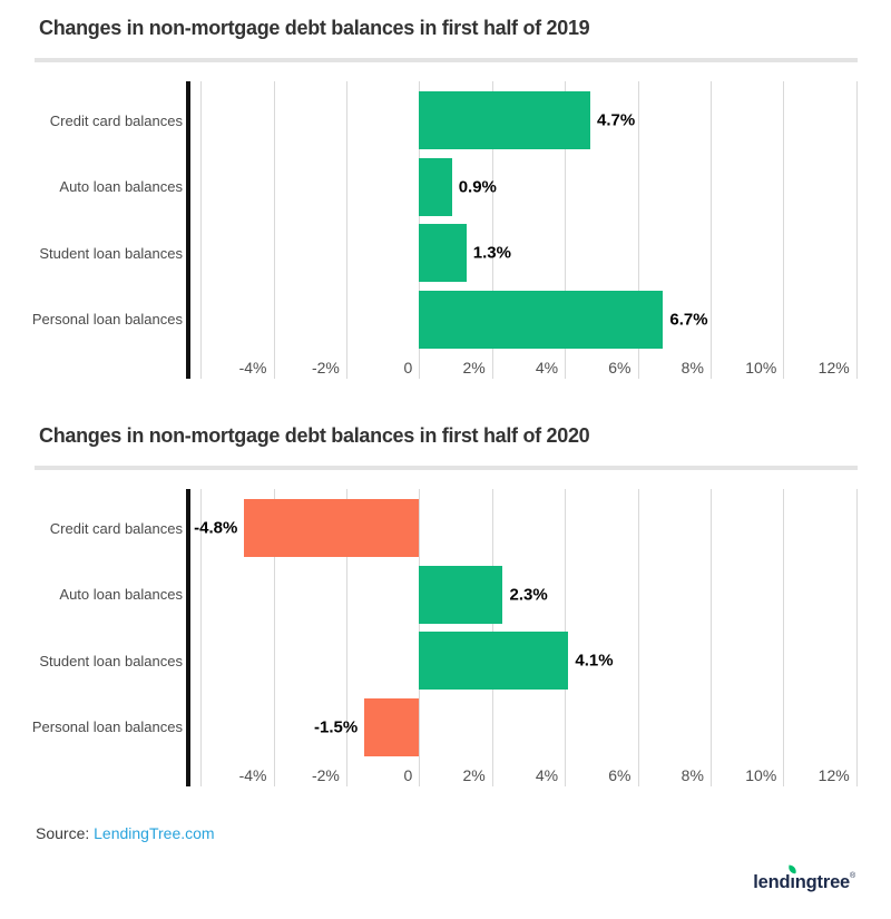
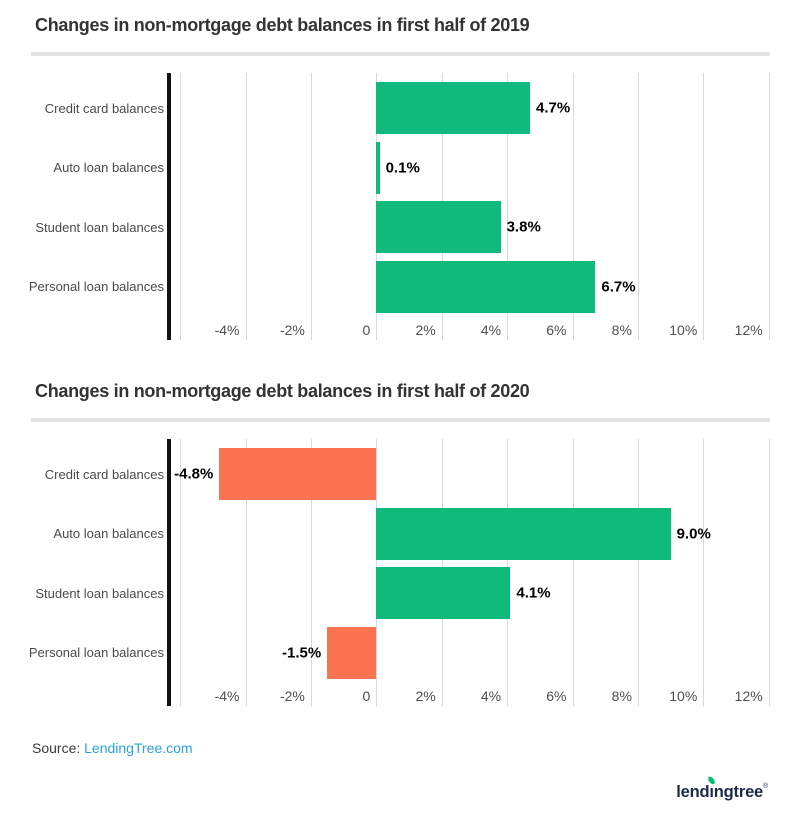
Changes in non-mortgage debt balances in first half of 2019/Auto loan balances: 0.9% -> 0.1%
Changes in non-mortgage debt balances in first half of 2019/Student loan balances: 1.3% -> 3.8%
Changes in non-mortgage debt balances in first half of 2020/Auto loan balances: 2.3% -> 9.0%
